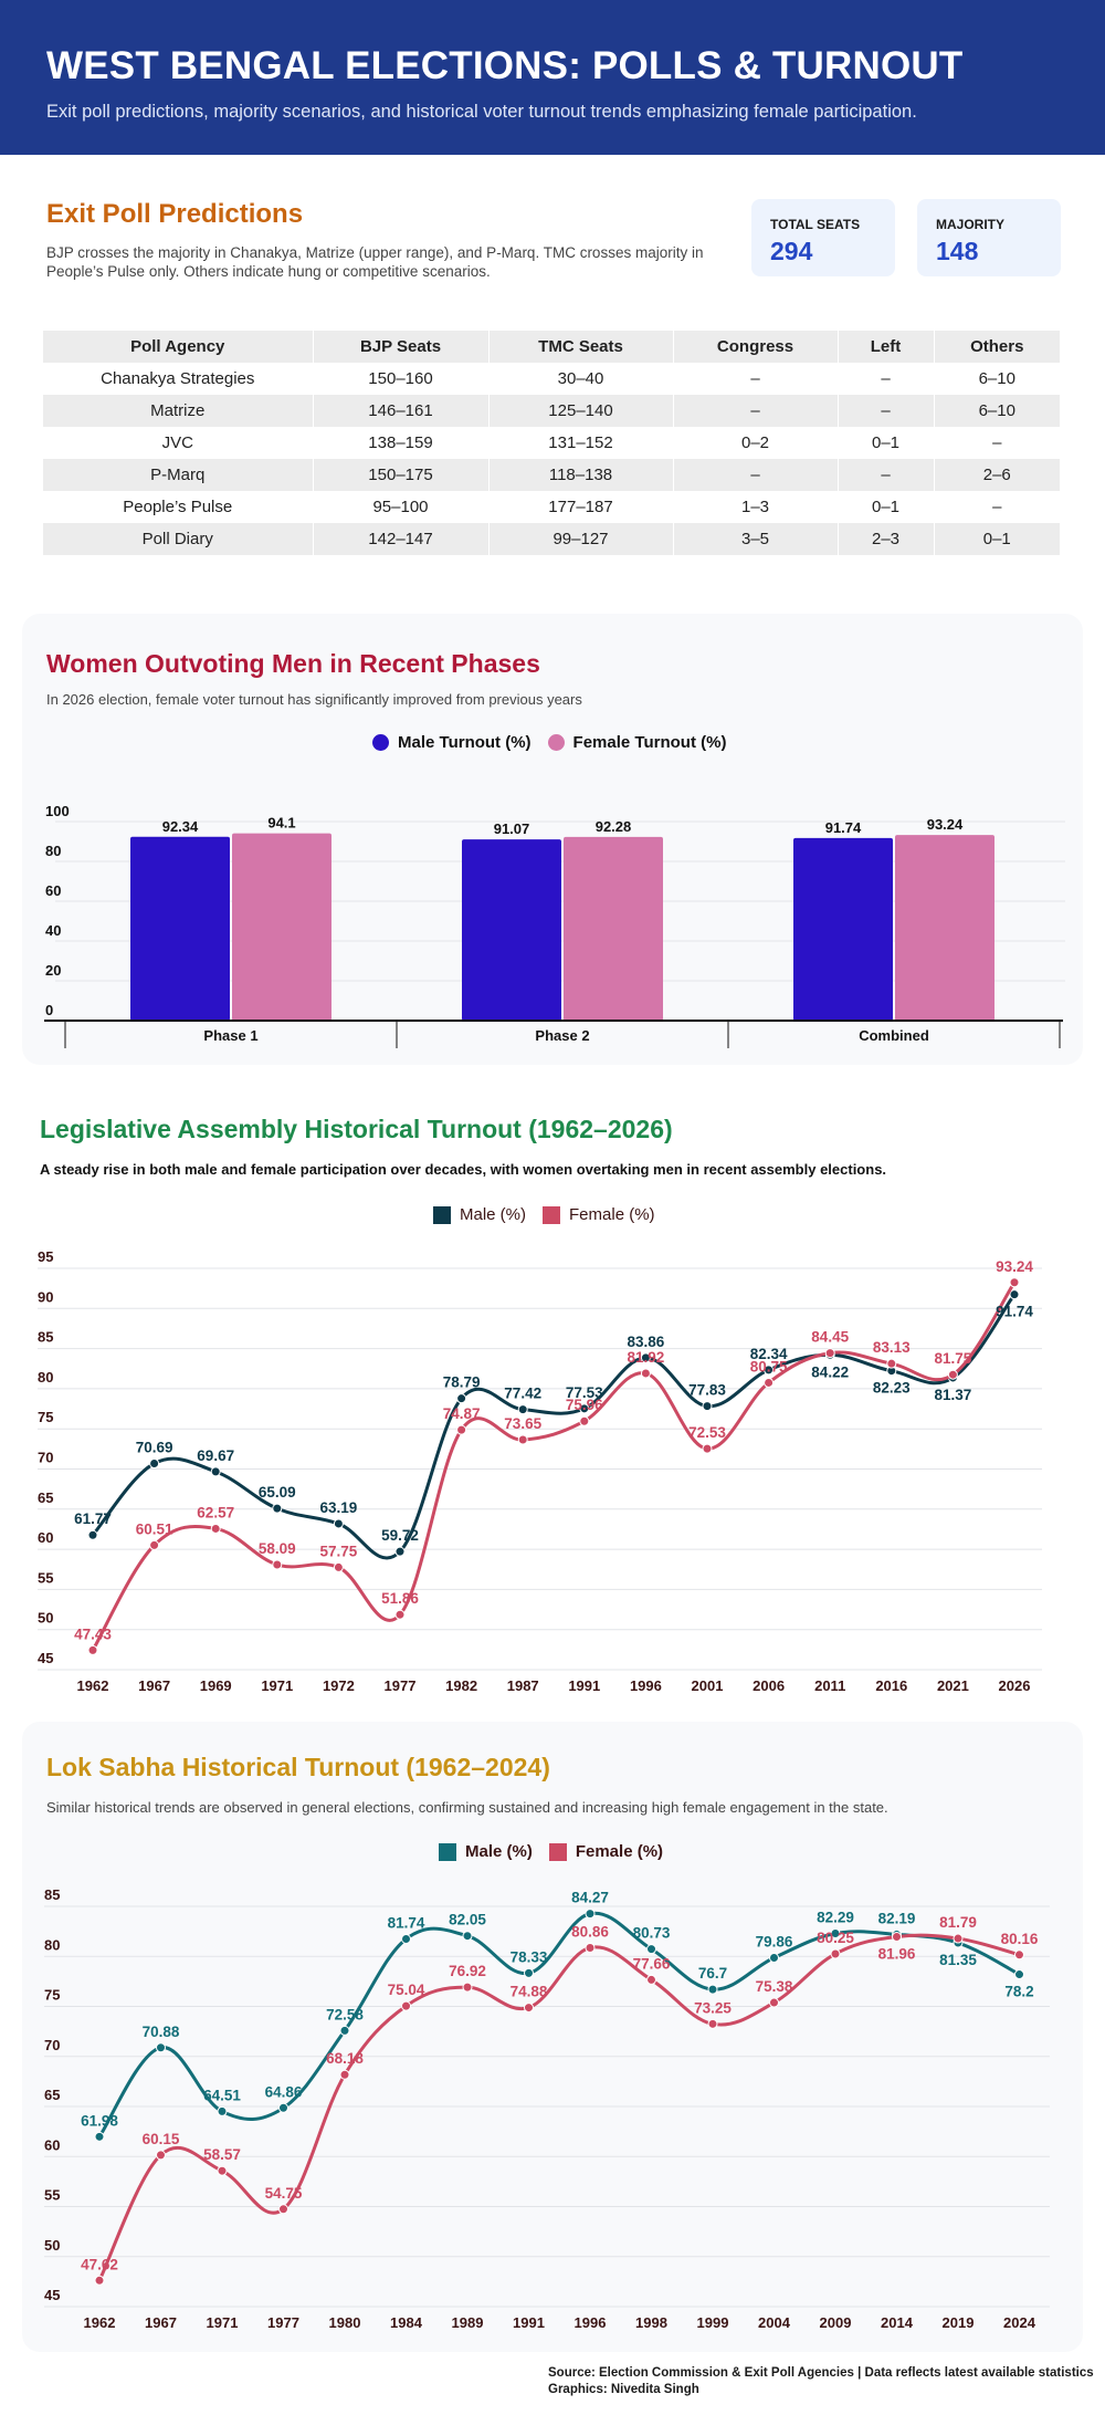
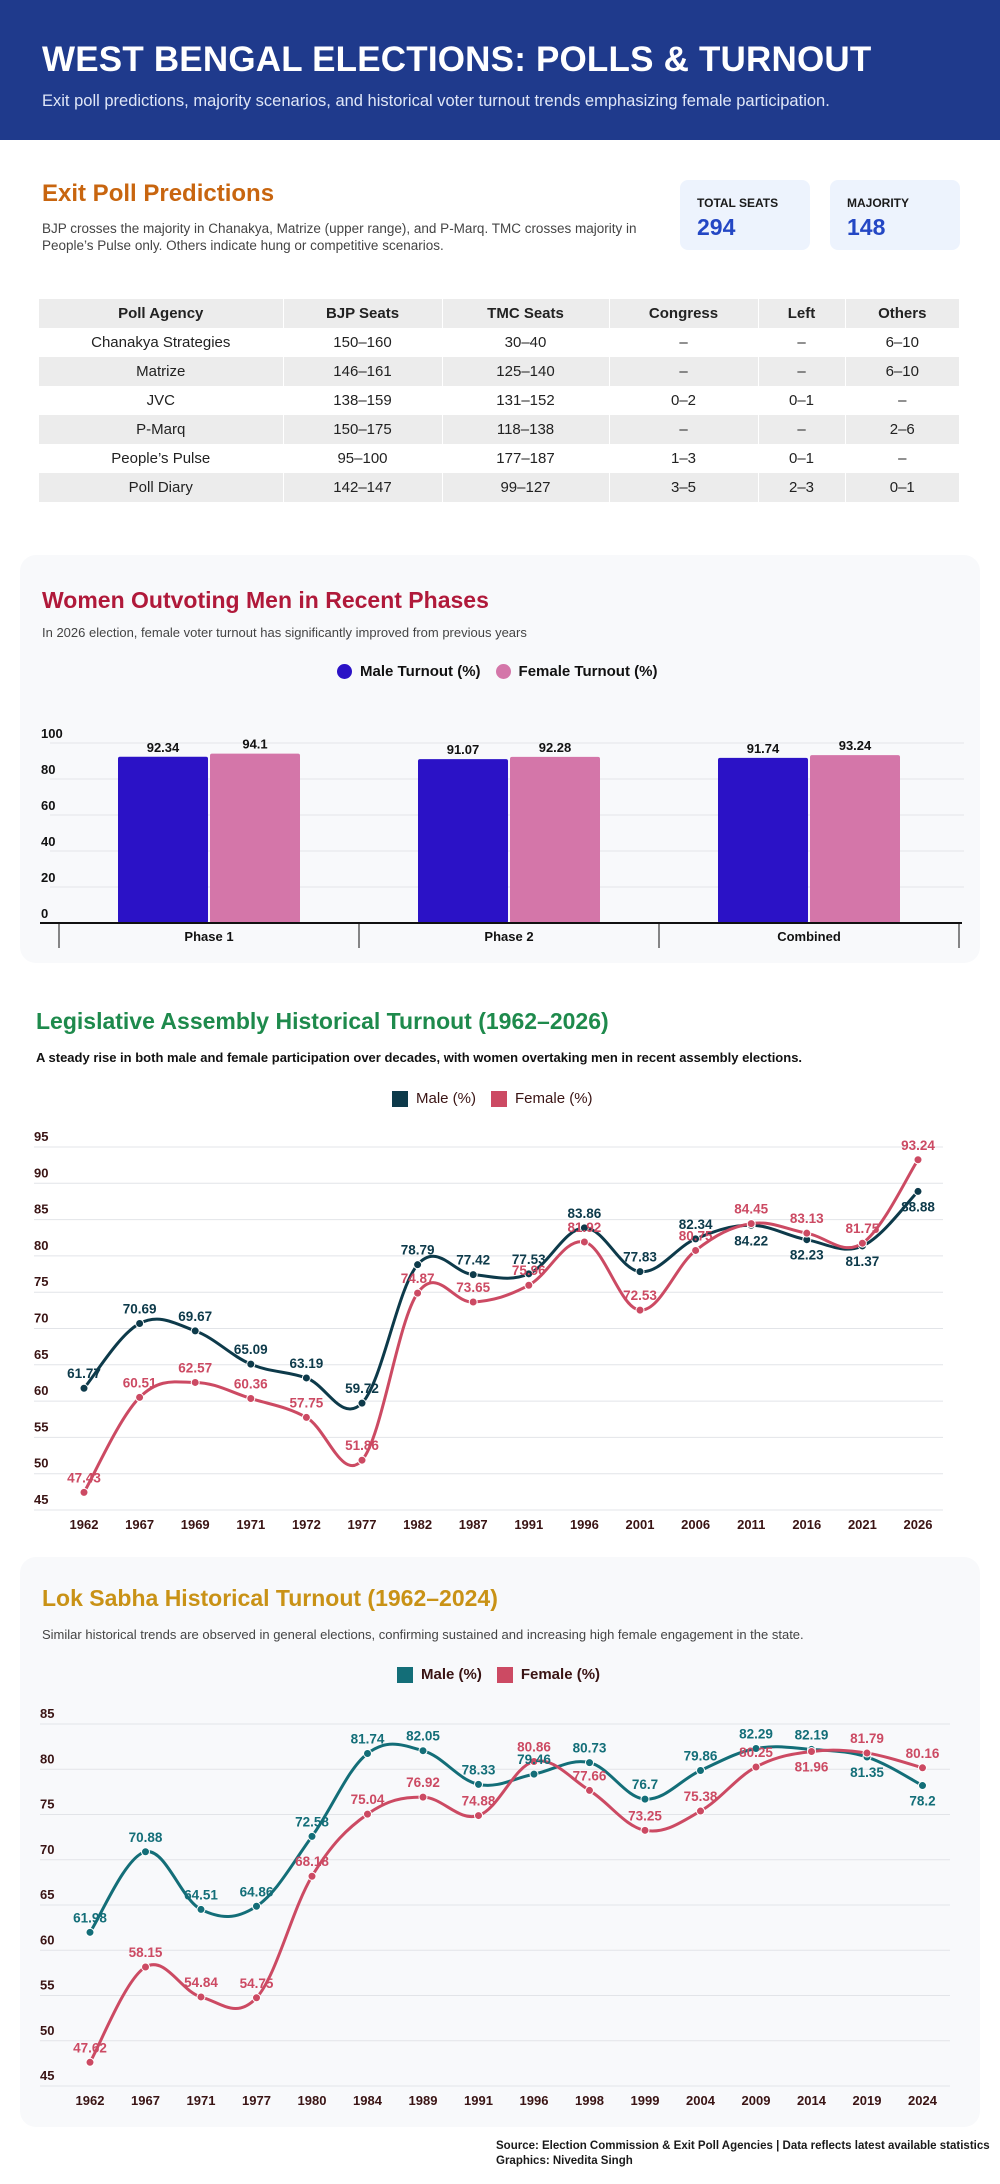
Legislative Assembly Historical Turnout (1962–2026)/Female (%)/1971: 58.09 -> 60.36
Legislative Assembly Historical Turnout (1962–2026)/Male (%)/2026: 91.74 -> 88.88
Lok Sabha Historical Turnout (1962–2024)/Female (%)/1967: 60.15 -> 58.15
Lok Sabha Historical Turnout (1962–2024)/Female (%)/1971: 58.57 -> 54.84
Lok Sabha Historical Turnout (1962–2024)/Male (%)/1996: 84.27 -> 79.46
